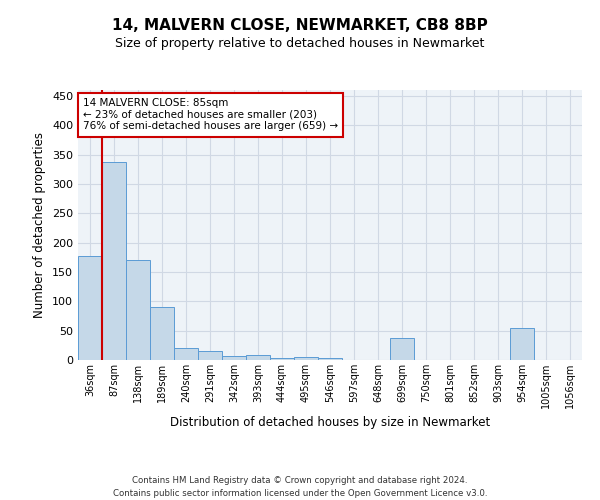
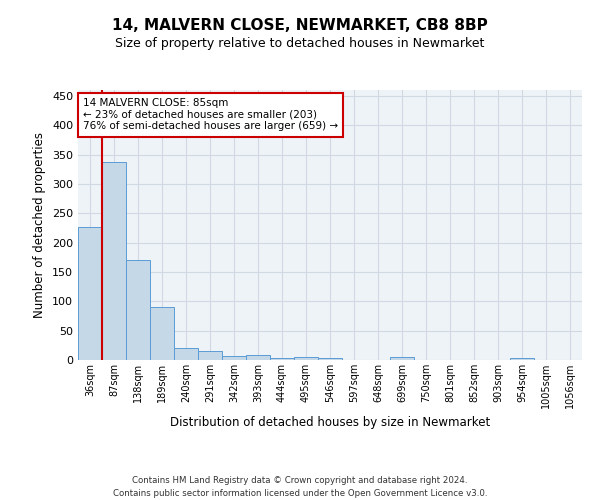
36sqm: 178 -> 227
699sqm: 38 -> 5
954sqm: 54 -> 3
